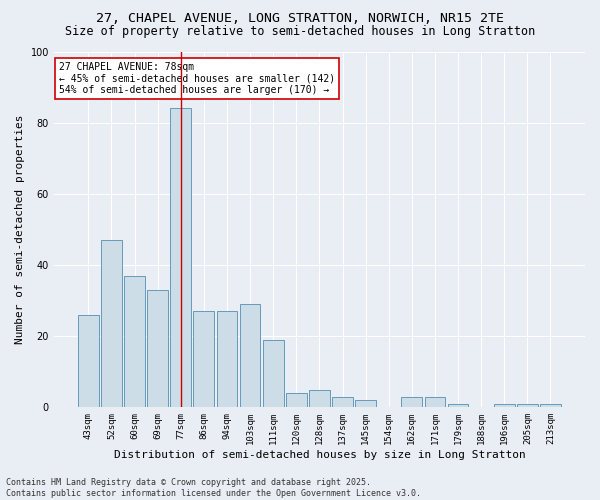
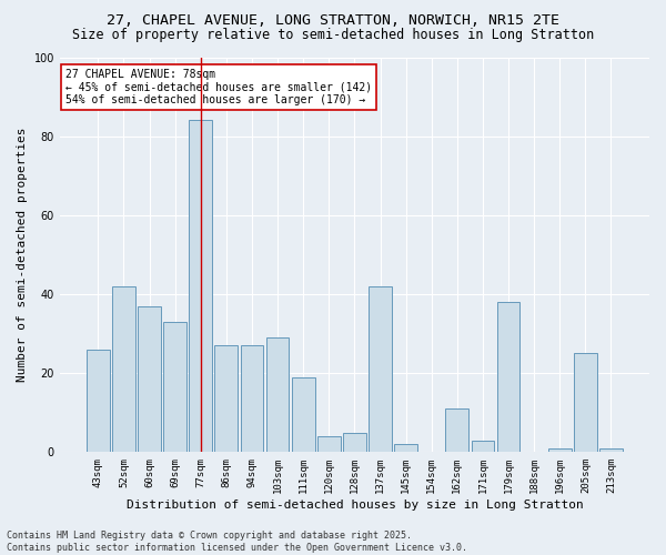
52sqm: 47 -> 42
137sqm: 3 -> 42
162sqm: 3 -> 11
179sqm: 1 -> 38
205sqm: 1 -> 25
